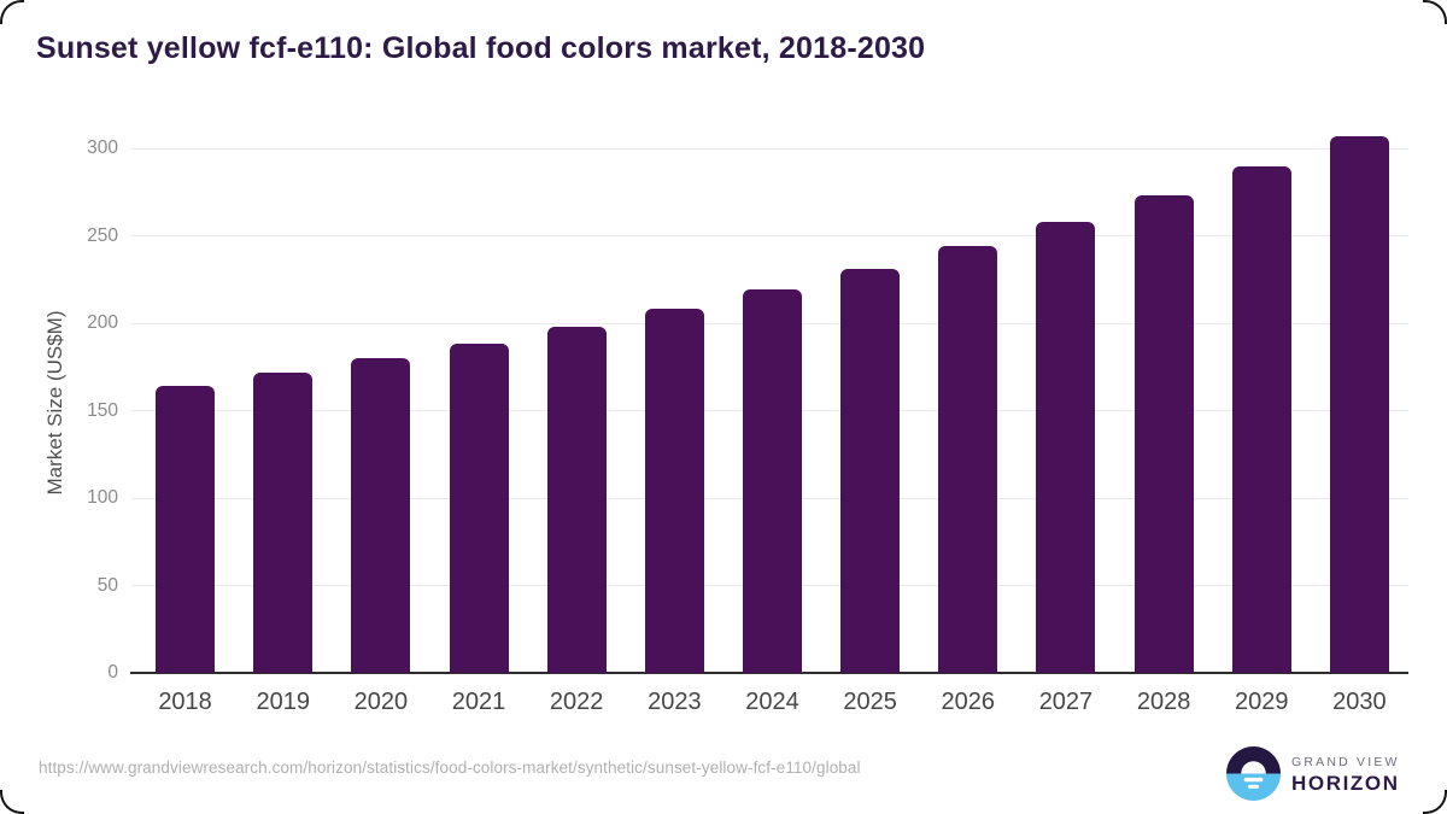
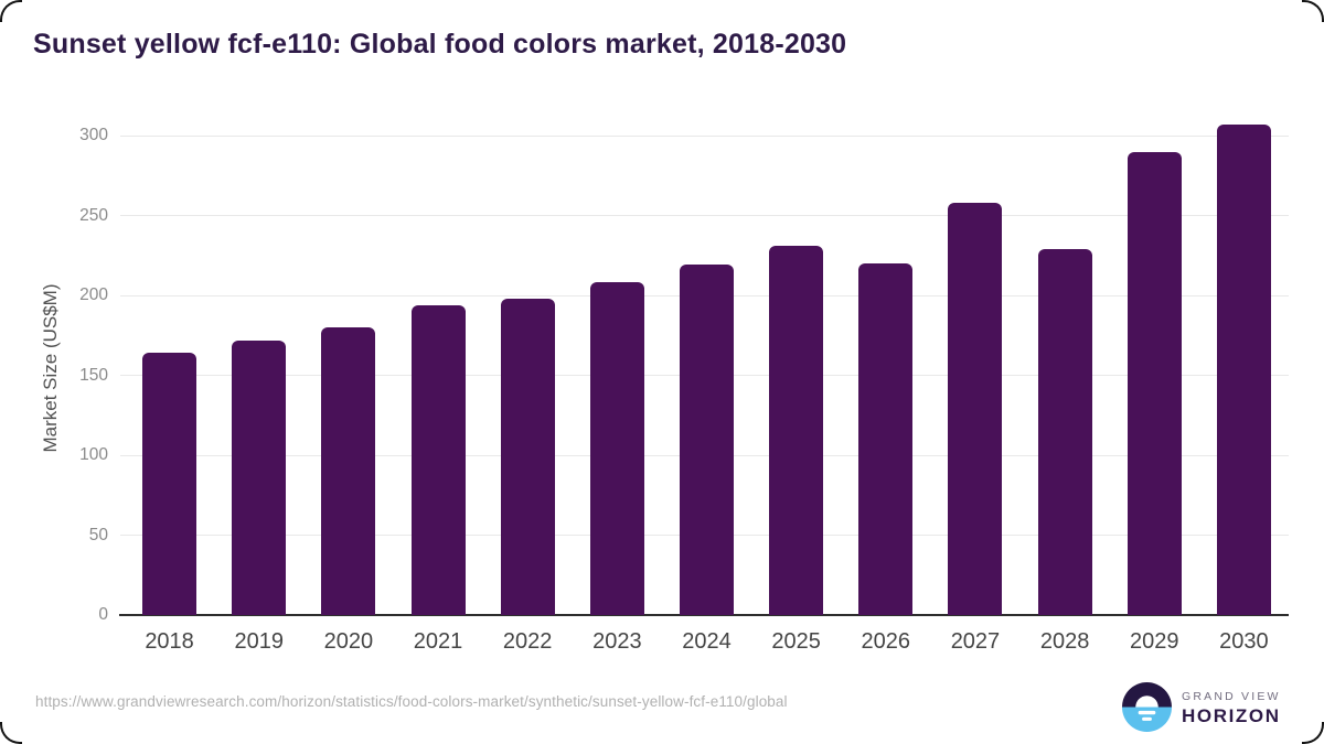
2021: 188 -> 194
2026: 244 -> 220
2028: 273 -> 229
